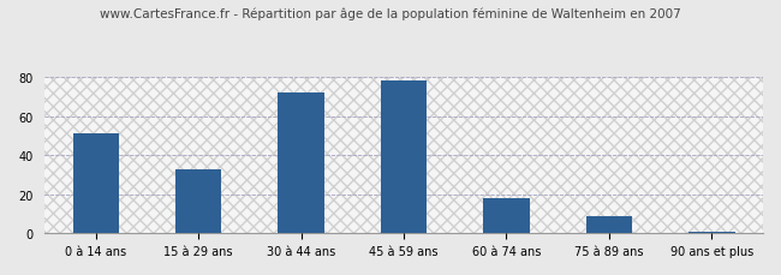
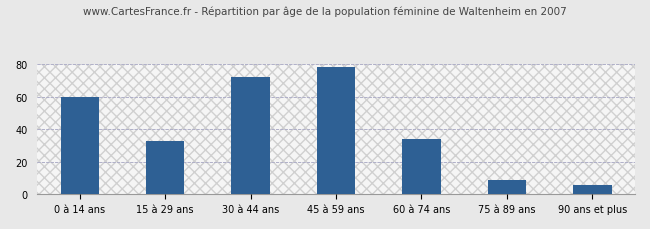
0 à 14 ans: 51 -> 60
60 à 74 ans: 18 -> 34
90 ans et plus: 1 -> 6
